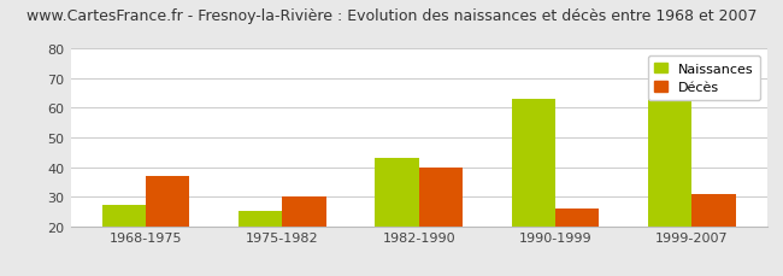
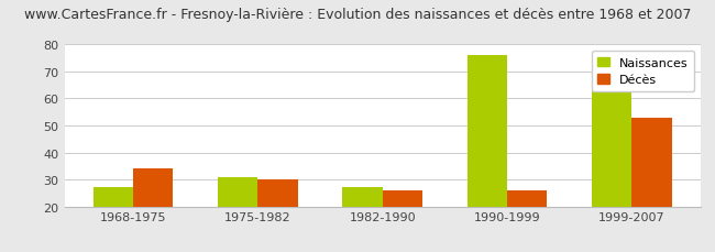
Décès/1968-1975: 37 -> 34
Naissances/1975-1982: 25 -> 31
Naissances/1982-1990: 43 -> 27
Décès/1982-1990: 40 -> 26
Naissances/1990-1999: 63 -> 76
Décès/1999-2007: 31 -> 53
